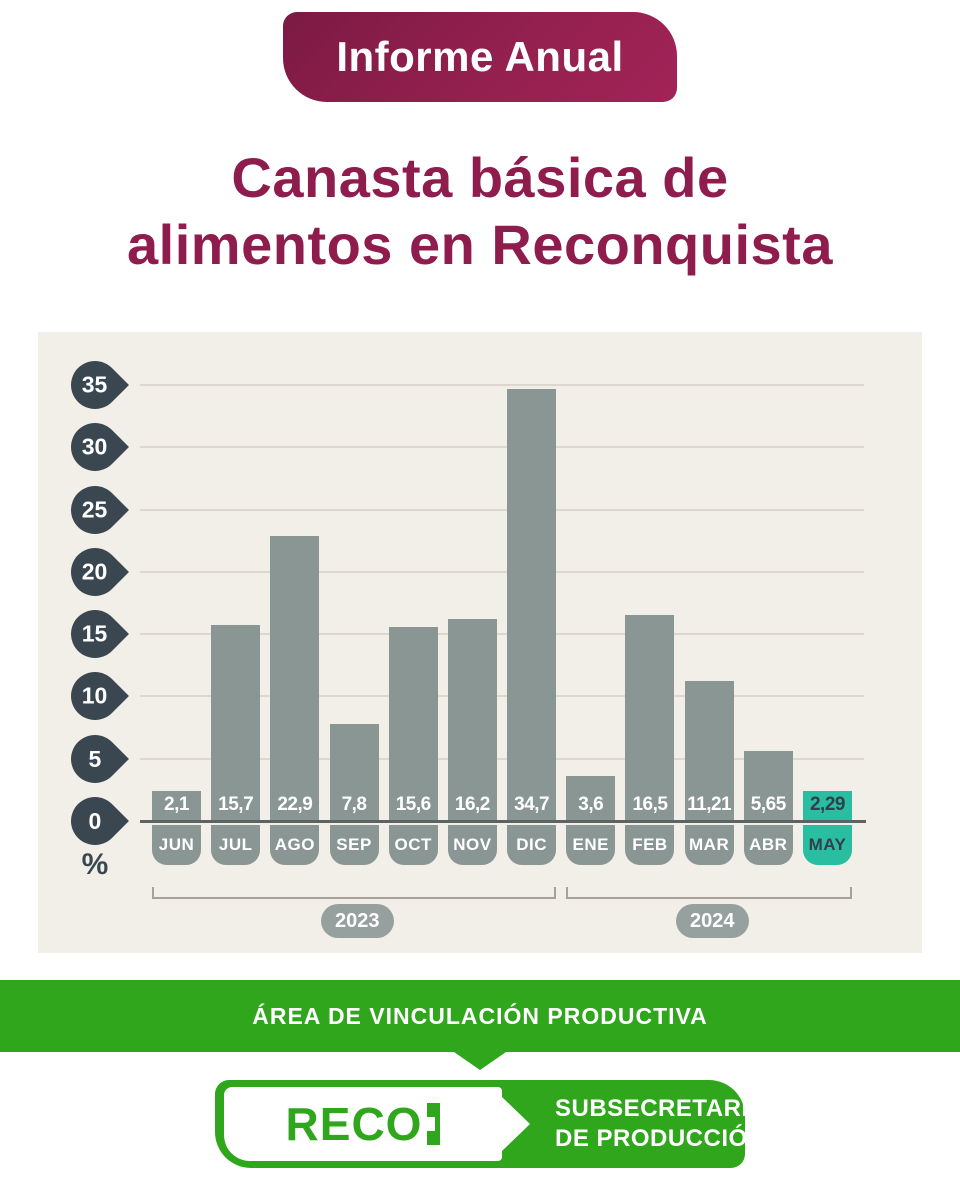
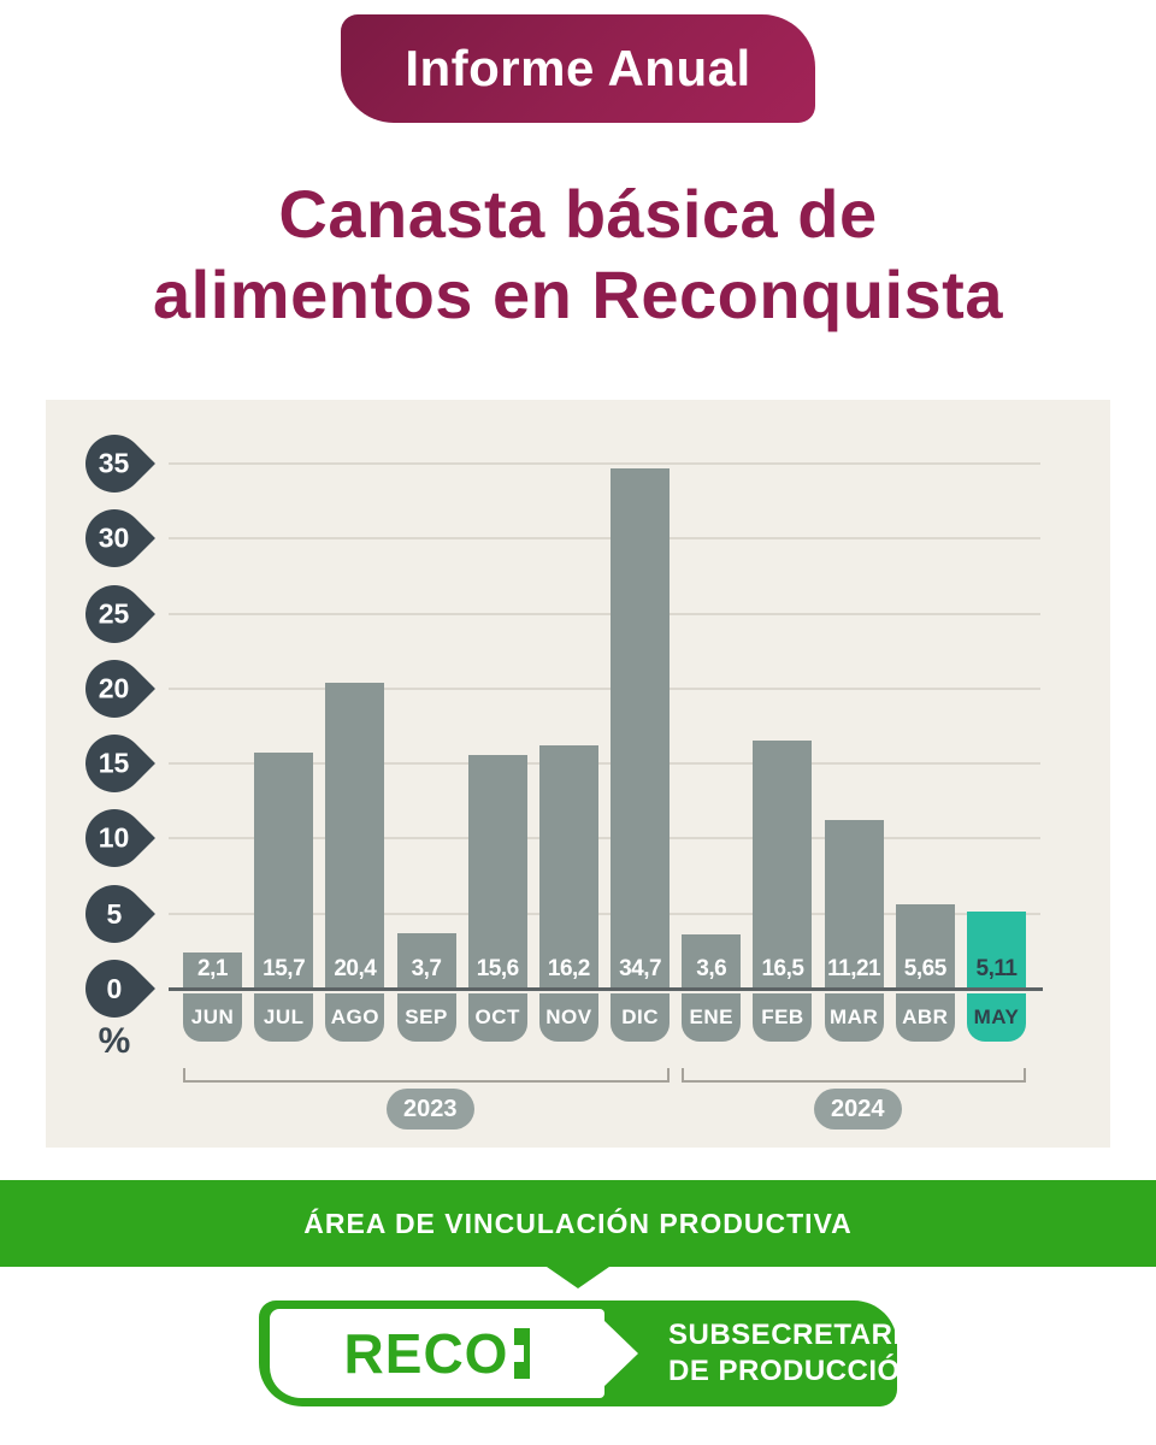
AGO: 22,9 -> 20,4
SEP: 7,8 -> 3,7
MAY: 2,29 -> 5,11
